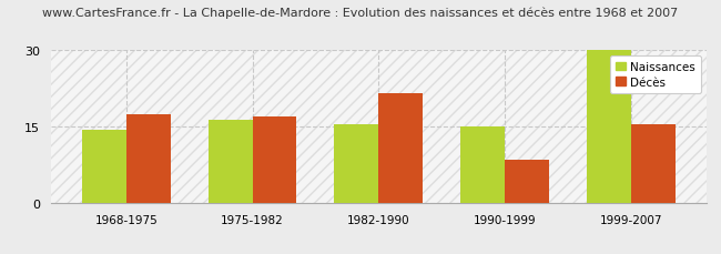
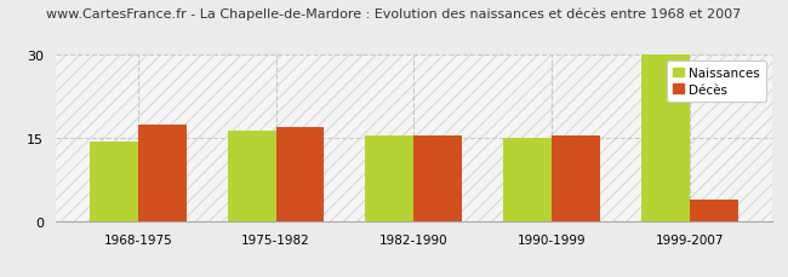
Décès/1982-1990: 21.5 -> 15.5
Décès/1990-1999: 8.5 -> 15.5
Décès/1999-2007: 15.5 -> 4.0
